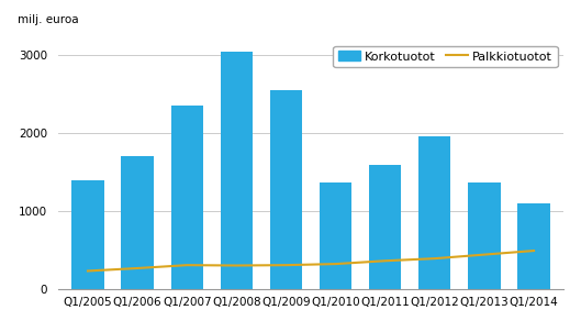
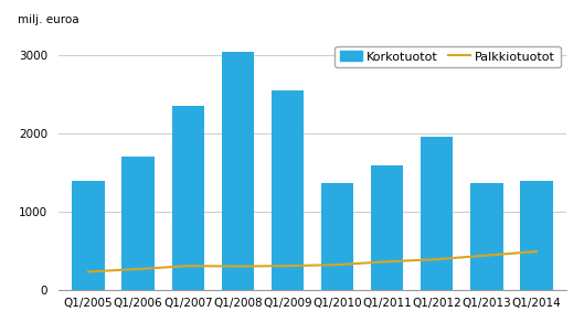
Korkotuotot/Q1/2014: 1100 -> 1390
